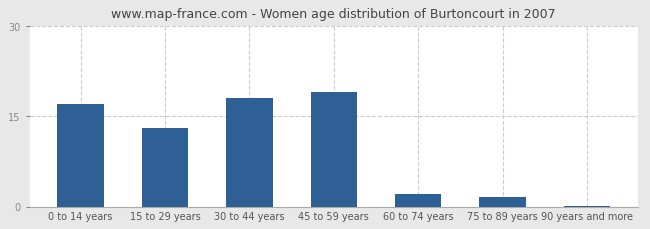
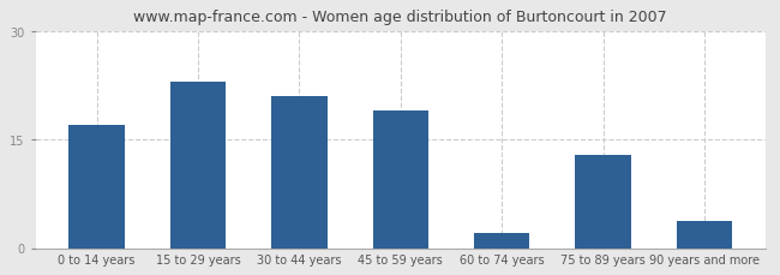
15 to 29 years: 13.0 -> 23.0
30 to 44 years: 18.0 -> 21.0
75 to 89 years: 1.5 -> 12.8
90 years and more: 0.1 -> 3.8
